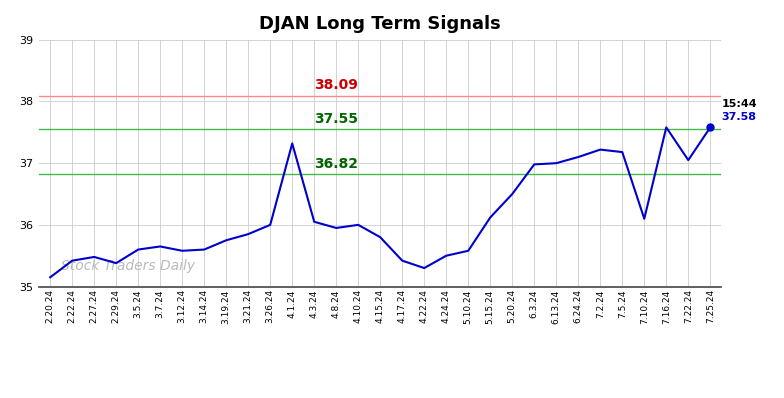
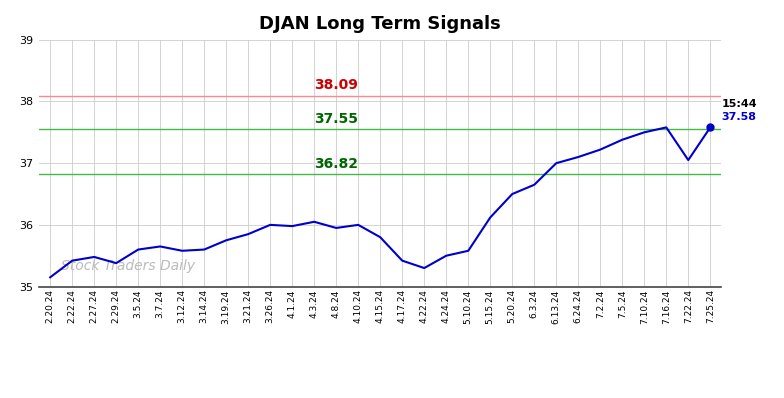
4.1.24: 37.32 -> 35.98
6.3.24: 36.98 -> 36.65
7.5.24: 37.18 -> 37.38
7.10.24: 36.10 -> 37.50
